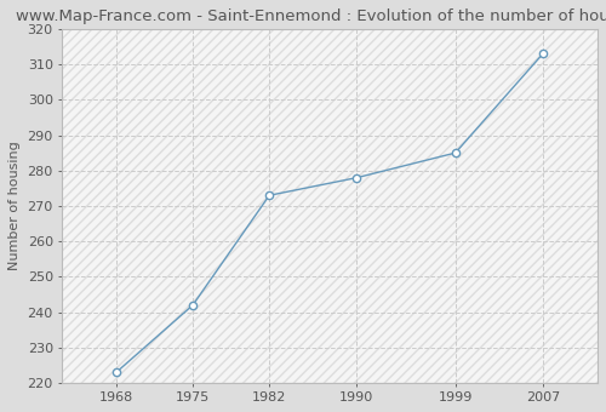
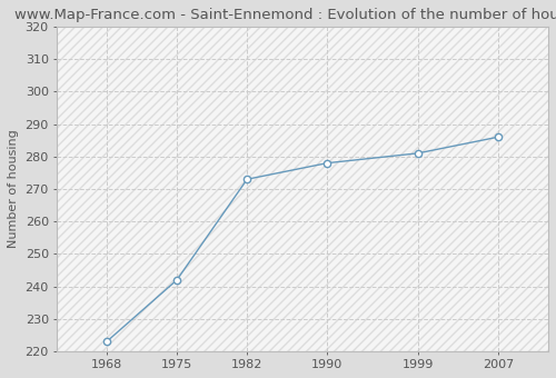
1999: 285 -> 281
2007: 313 -> 286
